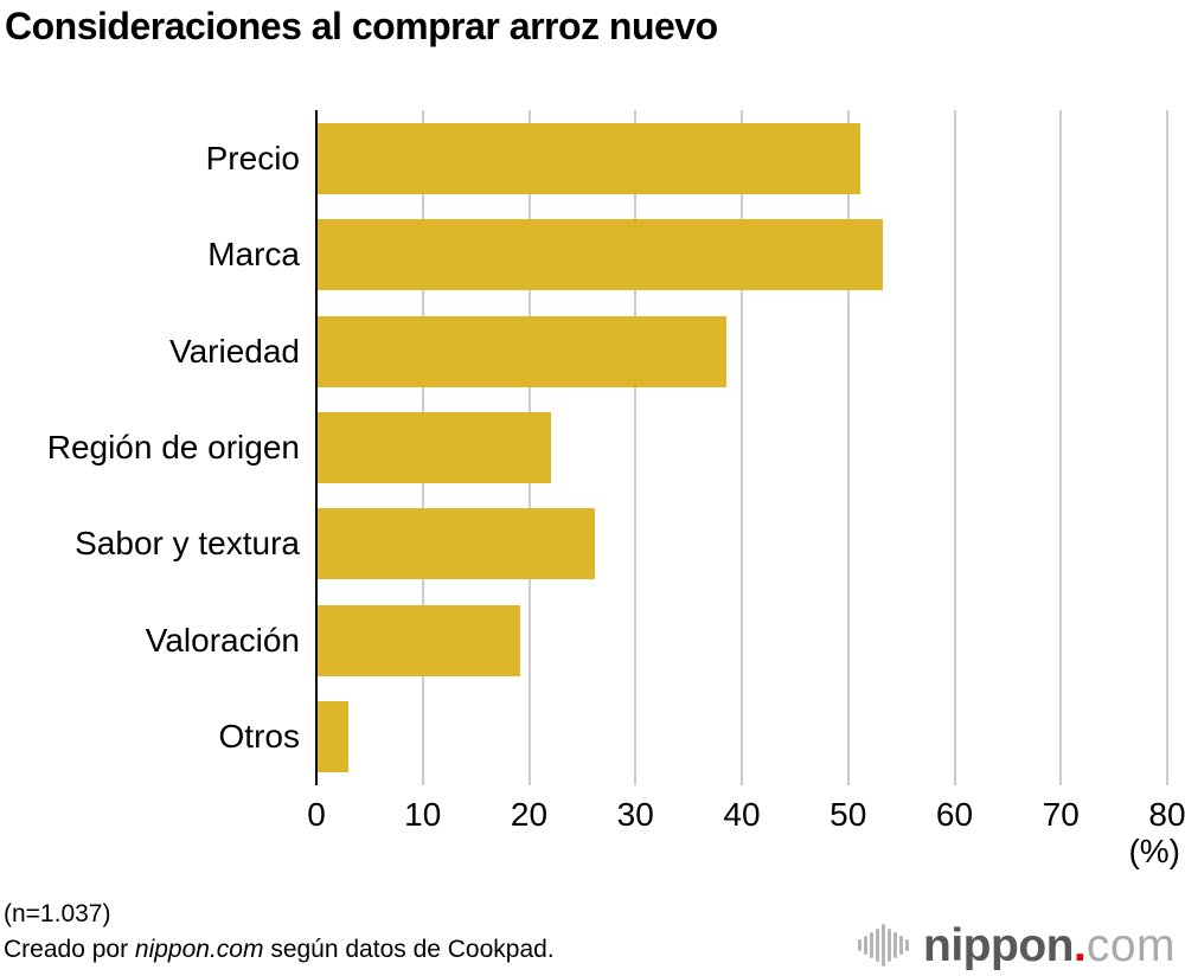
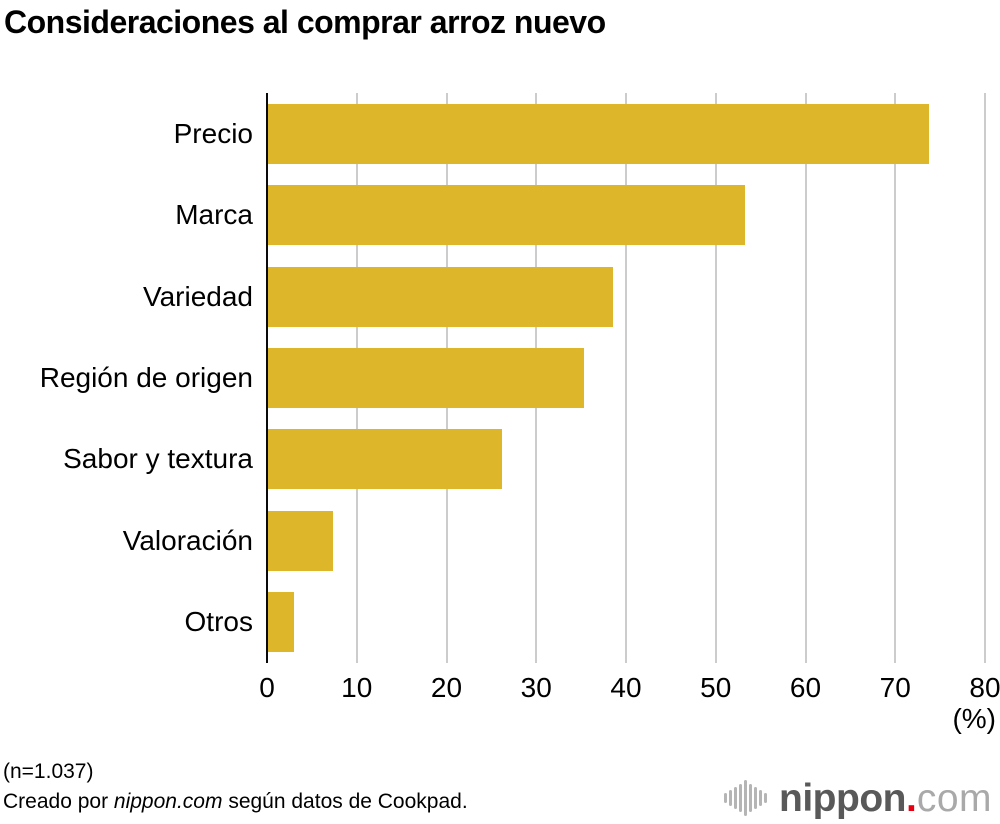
Precio: 51 -> 74
Región de origen: 22 -> 35
Valoración: 19 -> 7
